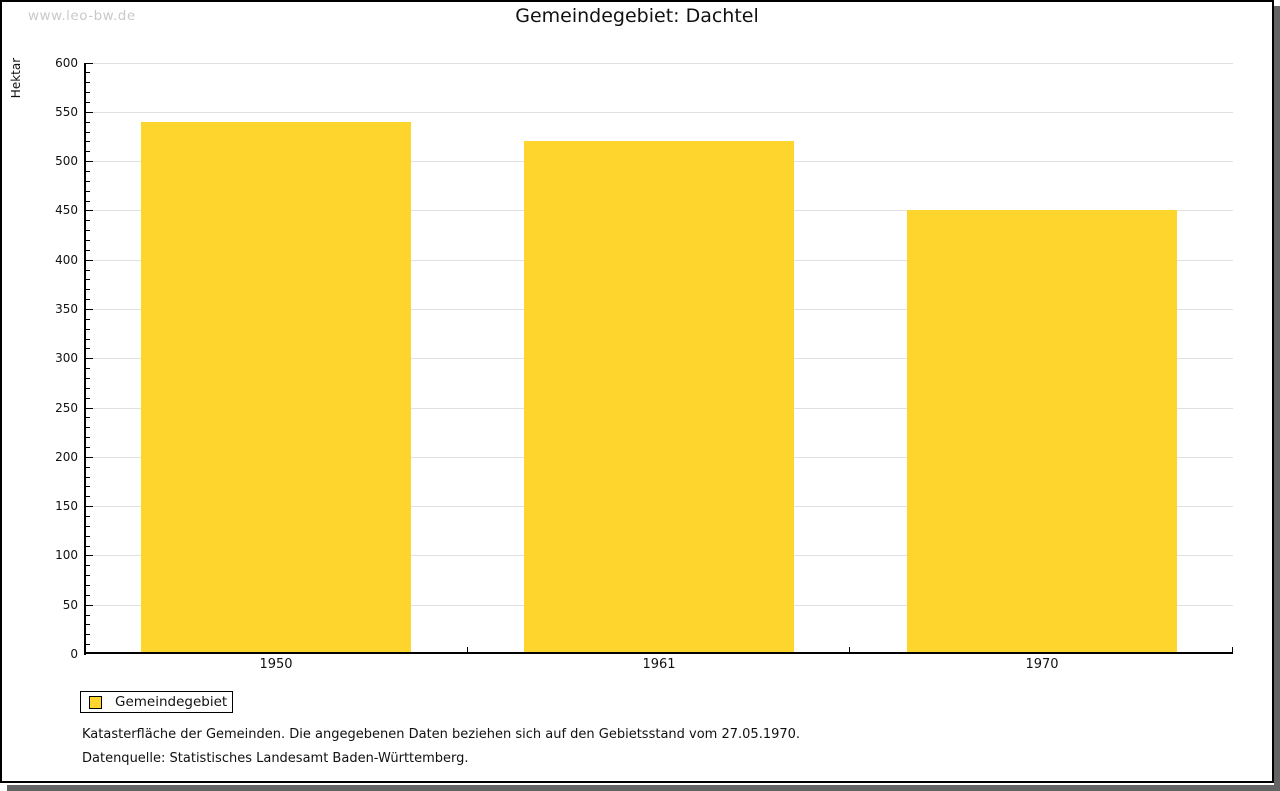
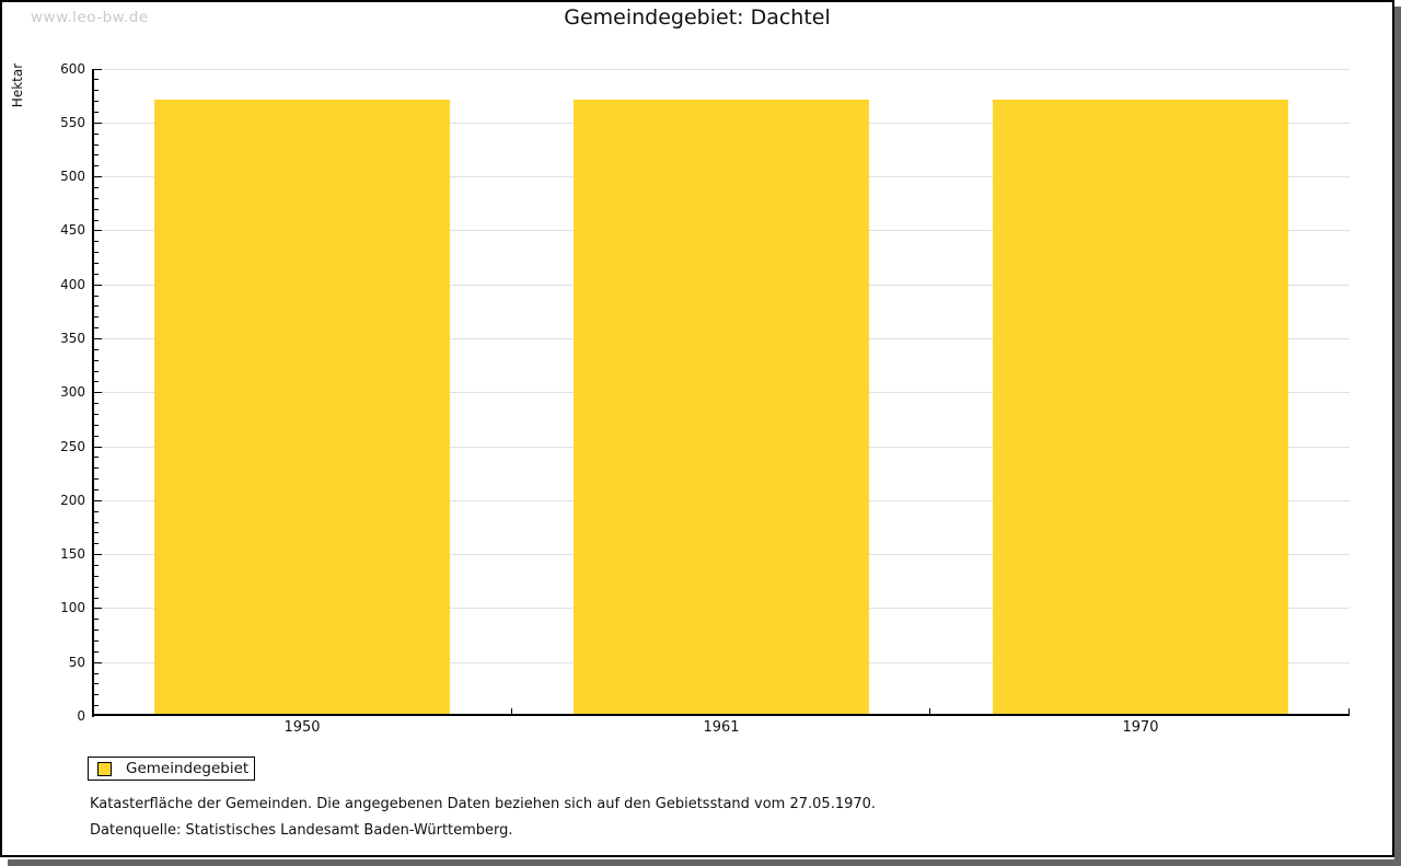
1950: 540 -> 570
1961: 520 -> 570
1970: 450 -> 570
